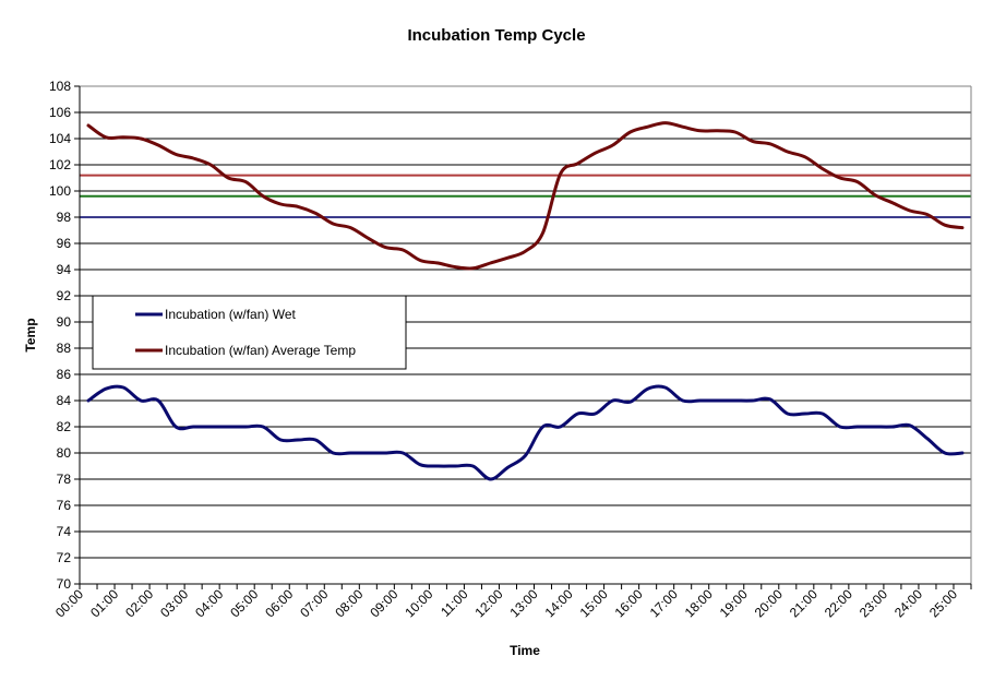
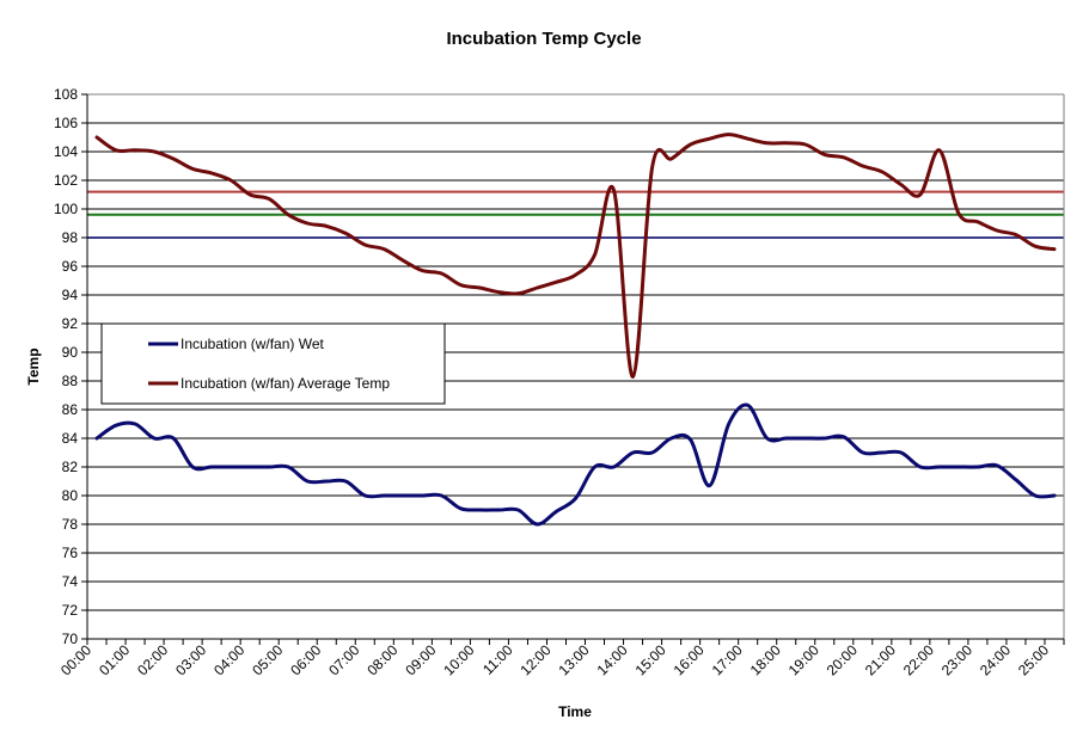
Incubation (w/fan) Average Temp/14:00: 102.1 -> 88.3
Incubation (w/fan) Wet/16:00: 84.9 -> 80.7
Incubation (w/fan) Wet/17:00: 84.0 -> 86.3
Incubation (w/fan) Average Temp/22:00: 100.7 -> 104.1
